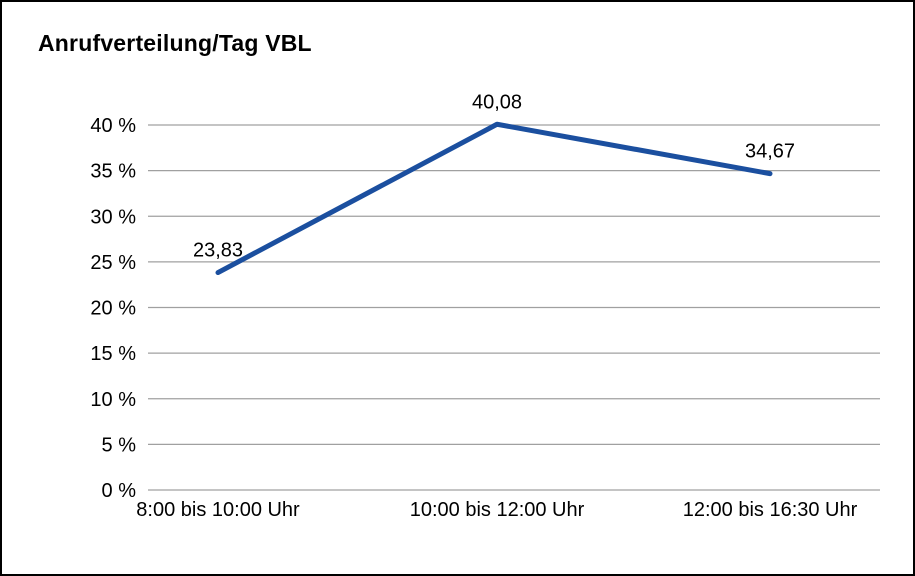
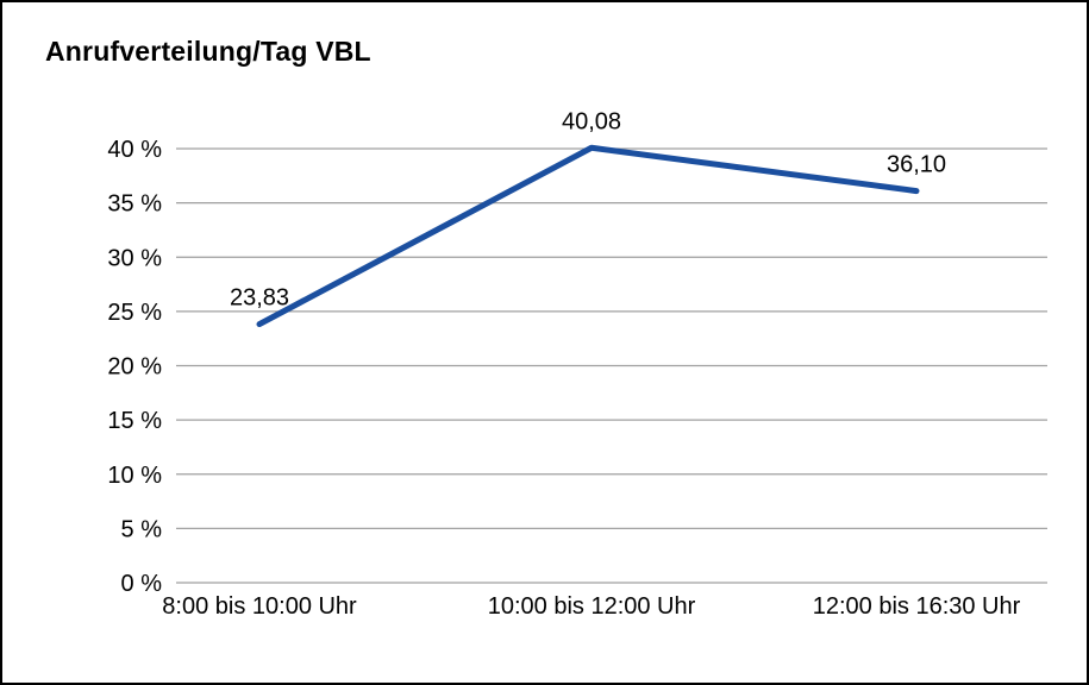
12:00 bis 16:30 Uhr: 34,67 -> 36,10
